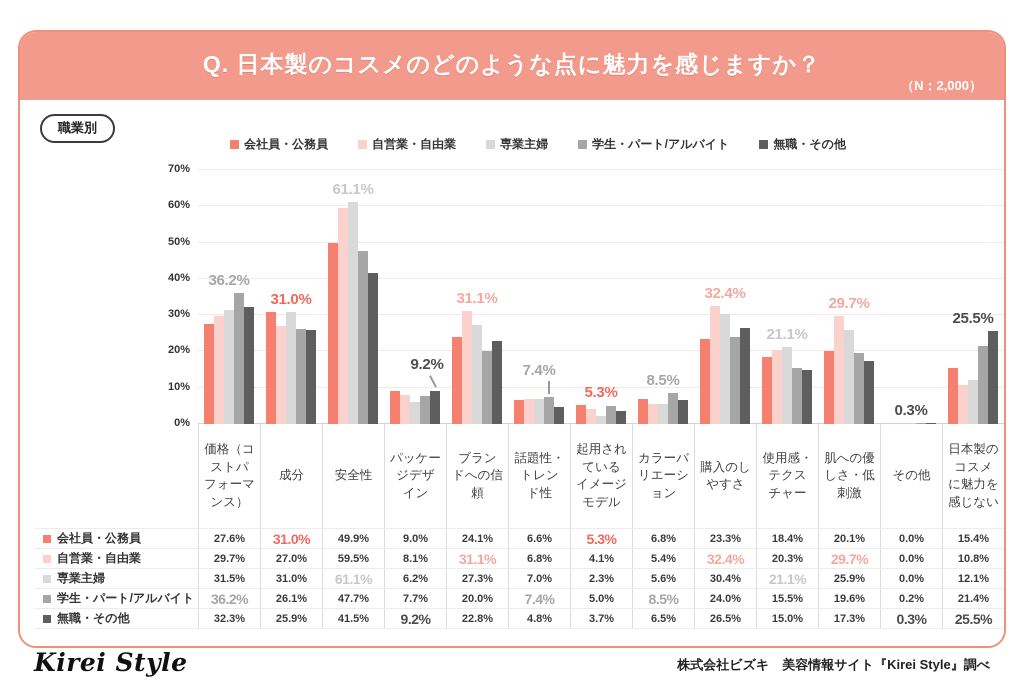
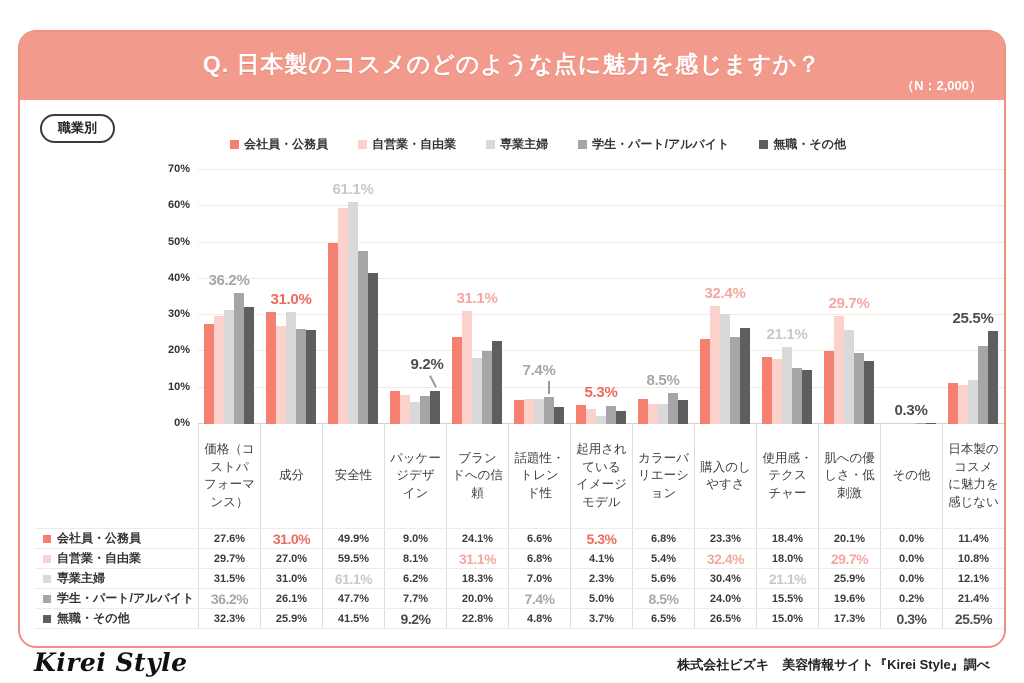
専業主婦/ブランドへの信頼: 27.3% -> 18.3%
自営業・自由業/使用感・テクスチャー: 20.3% -> 18.0%
会社員・公務員/日本製のコスメに魅力を感じない: 15.4% -> 11.4%
